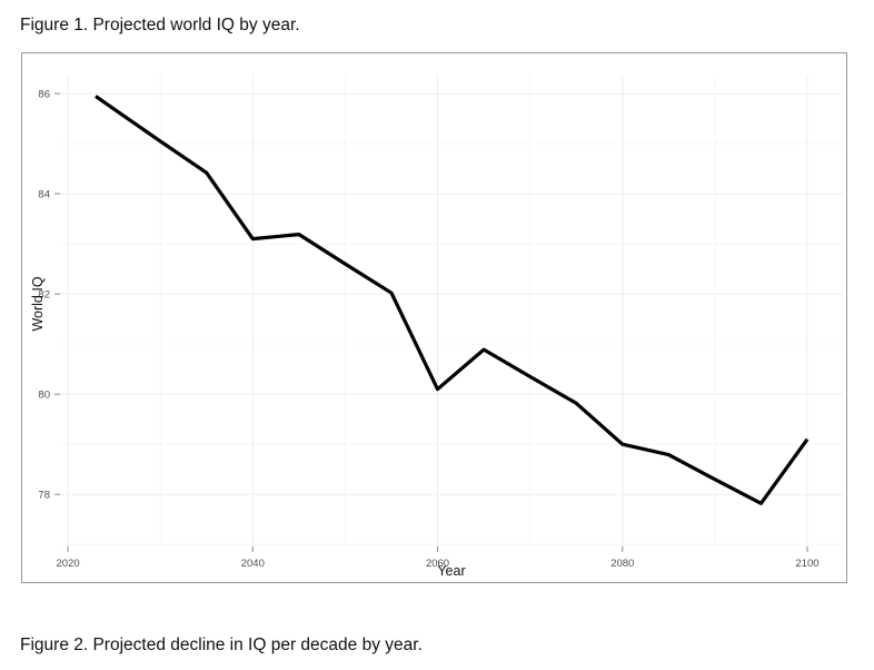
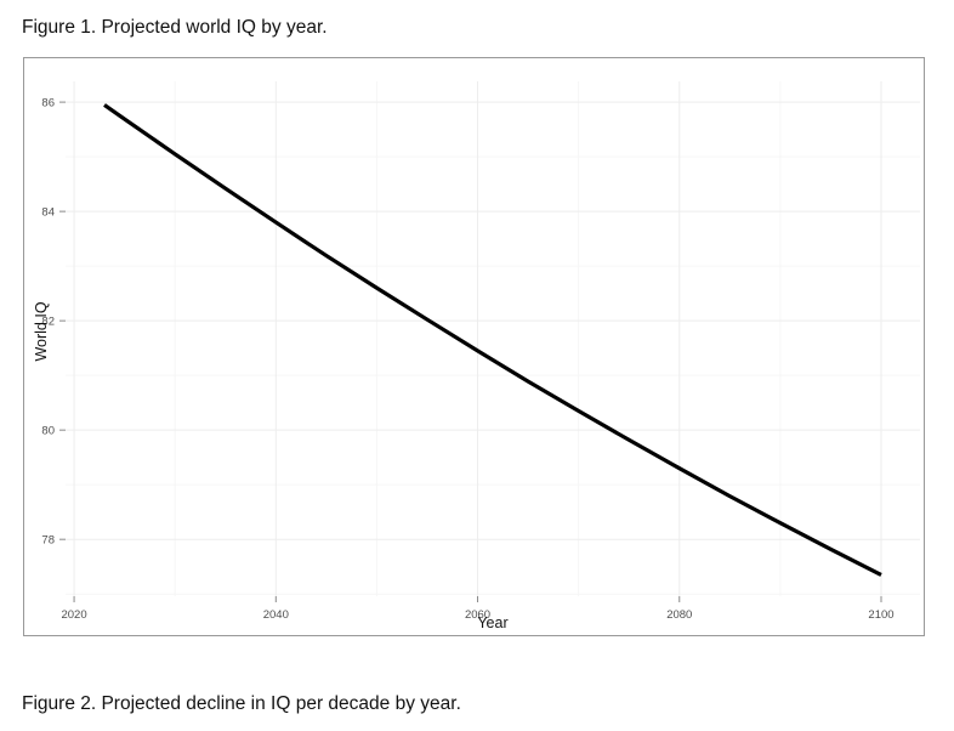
2040: 83.1 -> 83.8
2060: 80.1 -> 81.5
2080: 79.0 -> 79.3
2100: 79.1 -> 77.3
